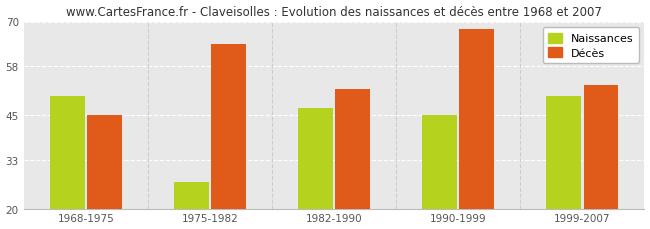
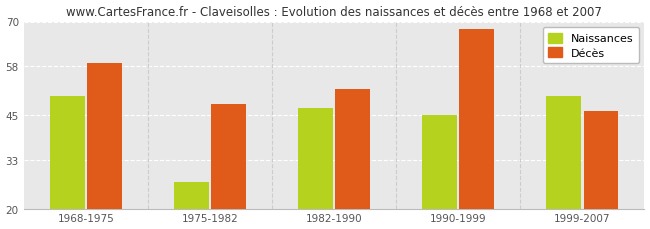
Décès/1968-1975: 45 -> 59
Décès/1975-1982: 64 -> 48
Décès/1999-2007: 53 -> 46
